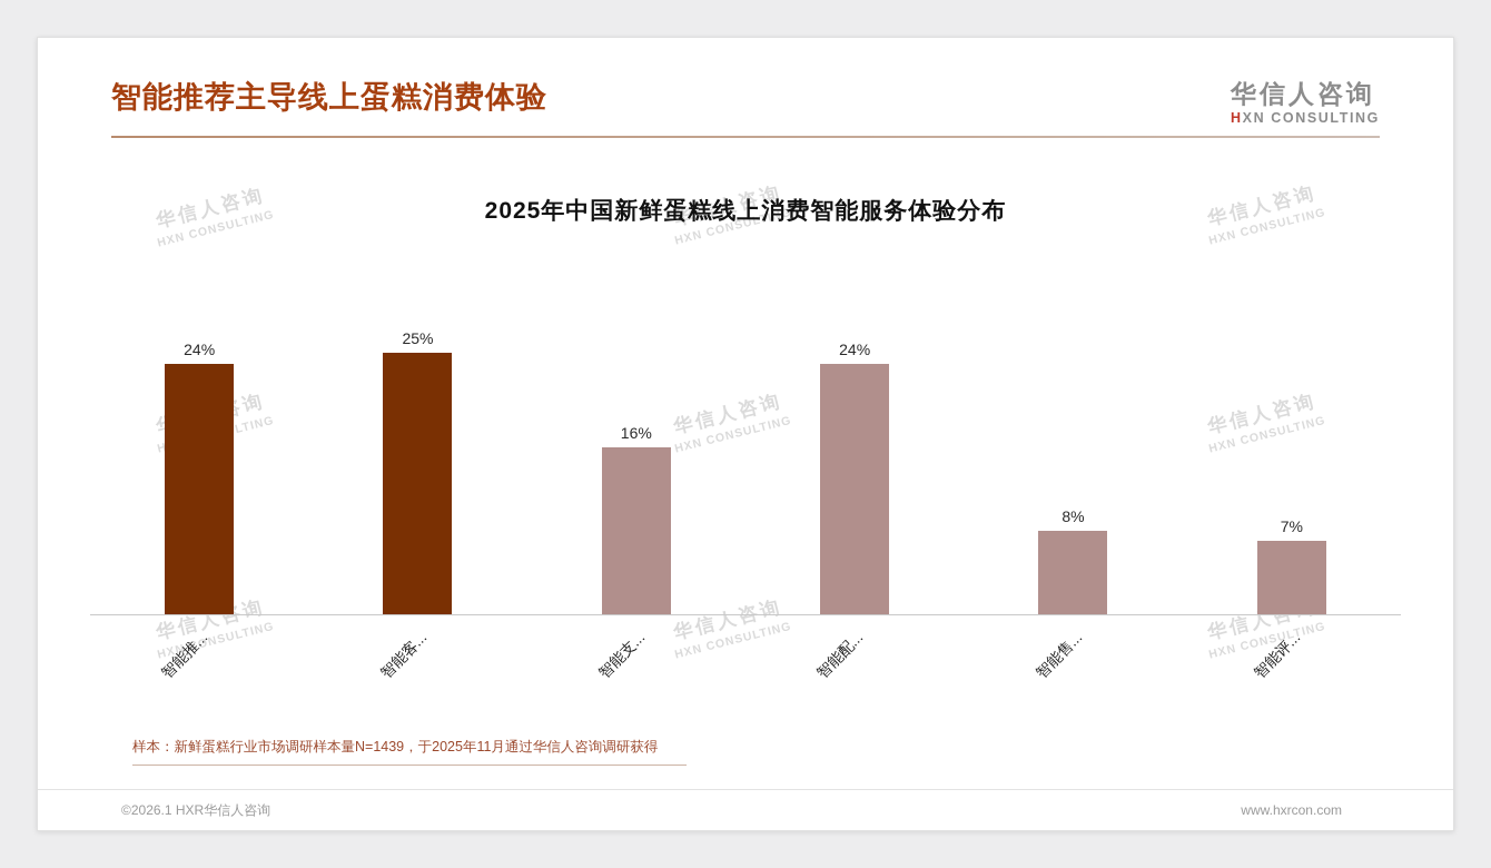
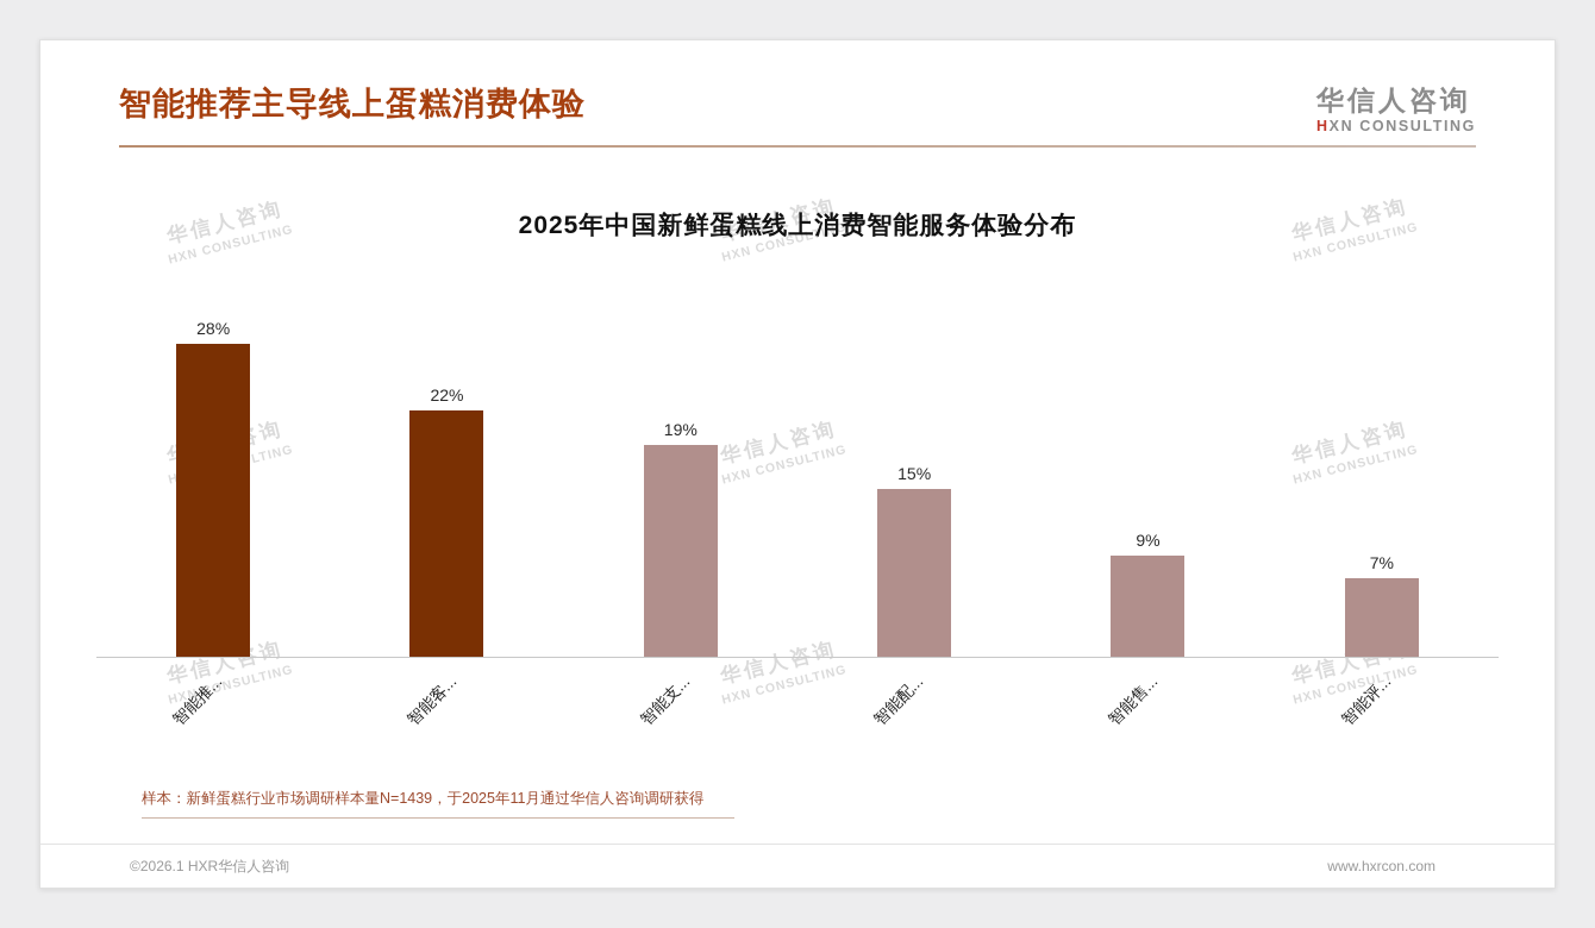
智能推...: 24% -> 28%
智能客...: 25% -> 22%
智能支...: 16% -> 19%
智能配...: 24% -> 15%
智能售...: 8% -> 9%
